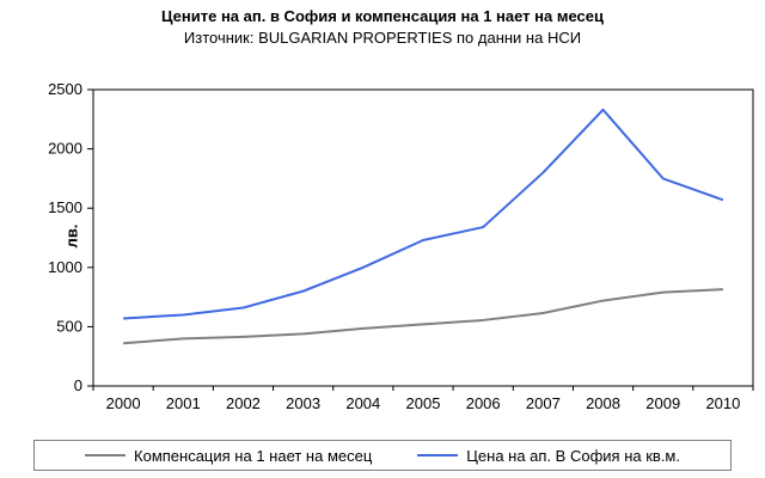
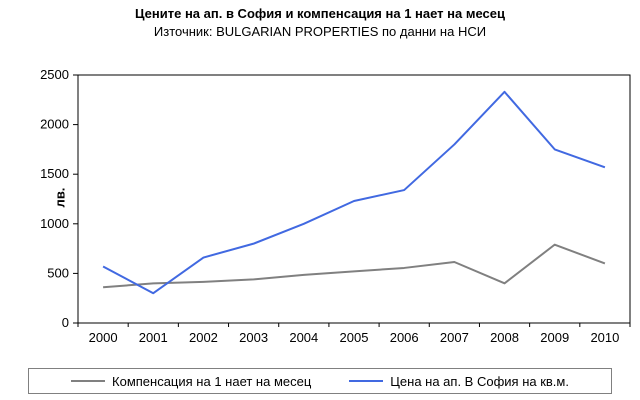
Цена на ап. В София на кв.м./2001: 600 -> 300
Компенсация на 1 нает на месец/2008: 700 -> 400
Компенсация на 1 нает на месец/2010: 800 -> 600
